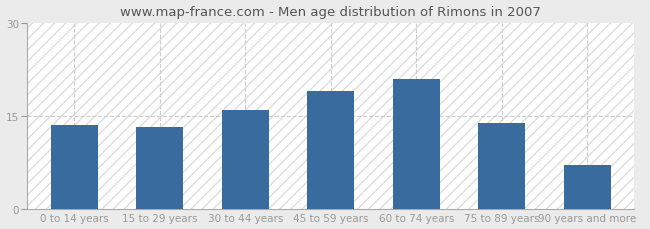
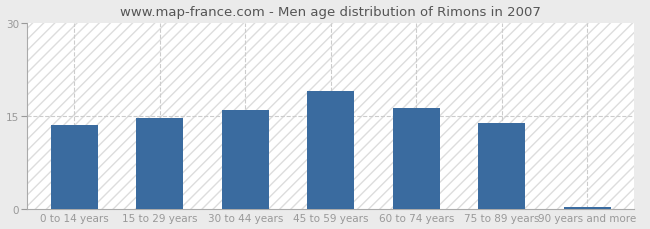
15 to 29 years: 13.2 -> 14.7
60 to 74 years: 21.0 -> 16.3
90 years and more: 7.2 -> 0.4
